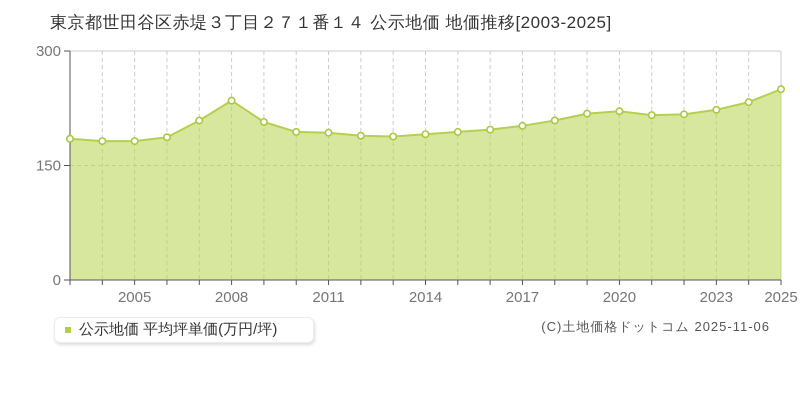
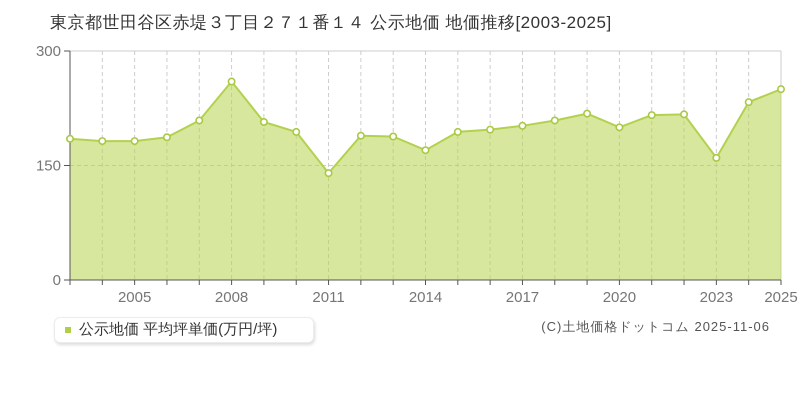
2008: 240 -> 260
2011: 190 -> 140
2014: 190 -> 170
2020: 220 -> 200
2023: 220 -> 160
